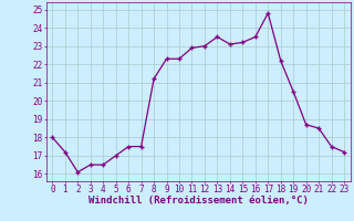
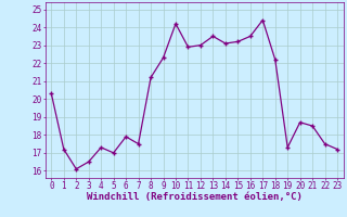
0: 18.0 -> 20.3
4: 16.5 -> 17.3
6: 17.5 -> 17.9
10: 22.3 -> 24.2
17: 24.8 -> 24.4
19: 20.5 -> 17.3
